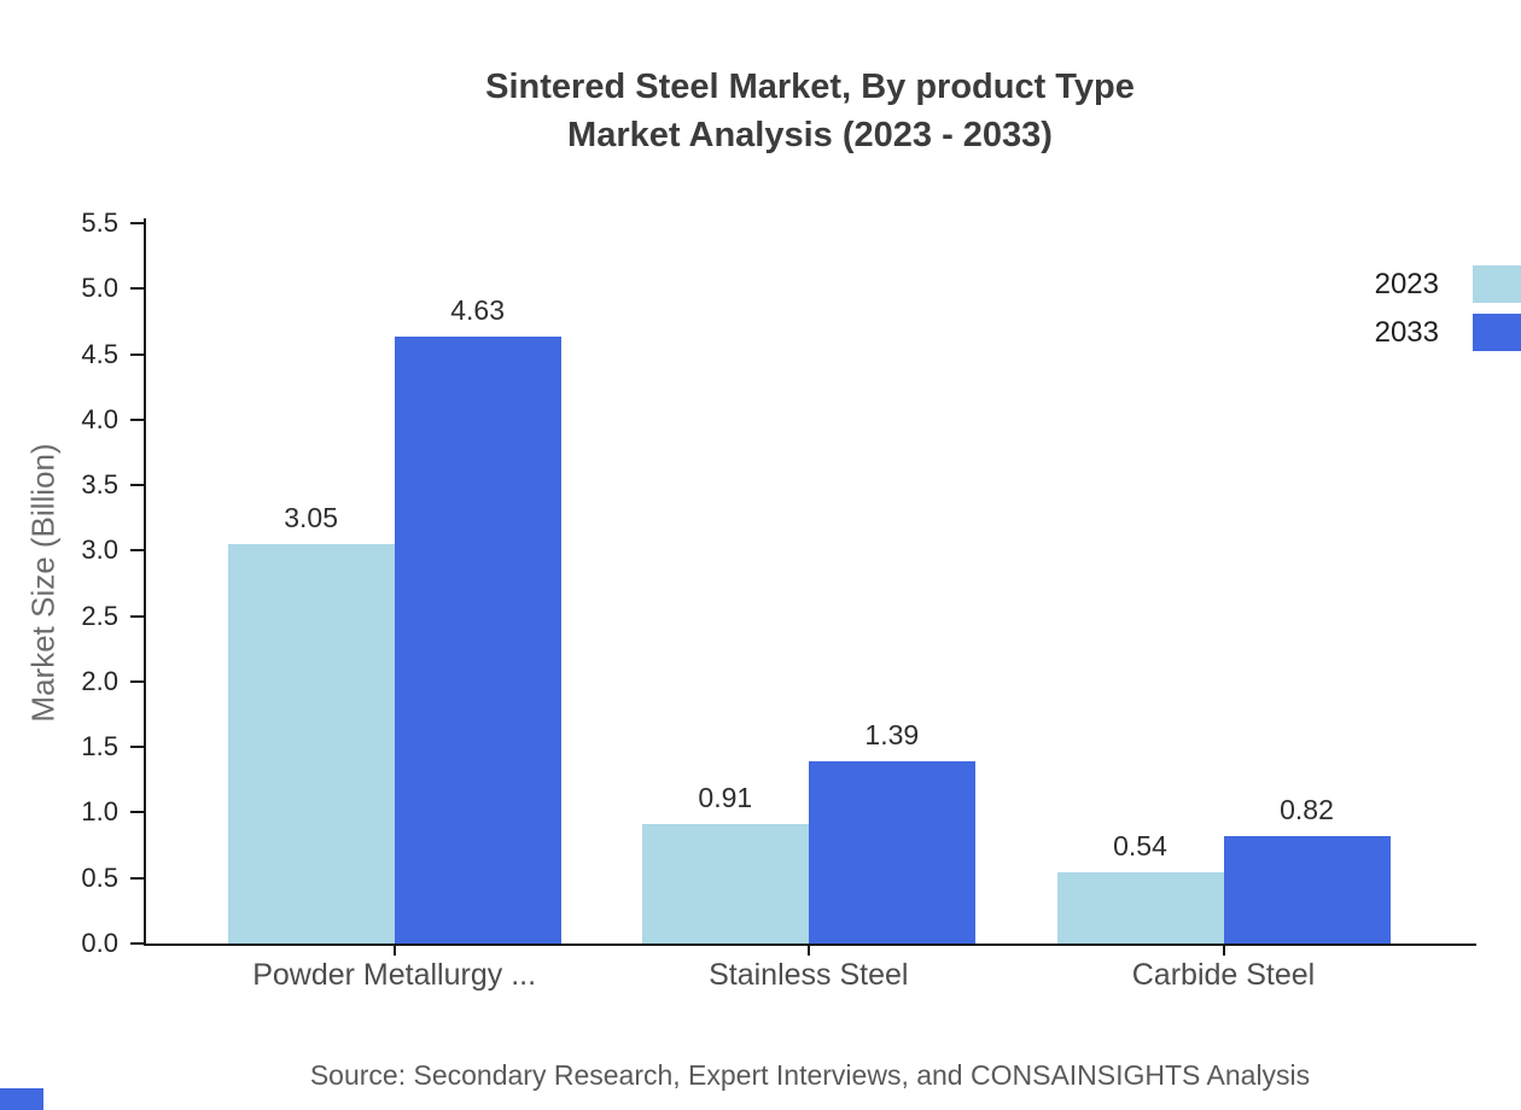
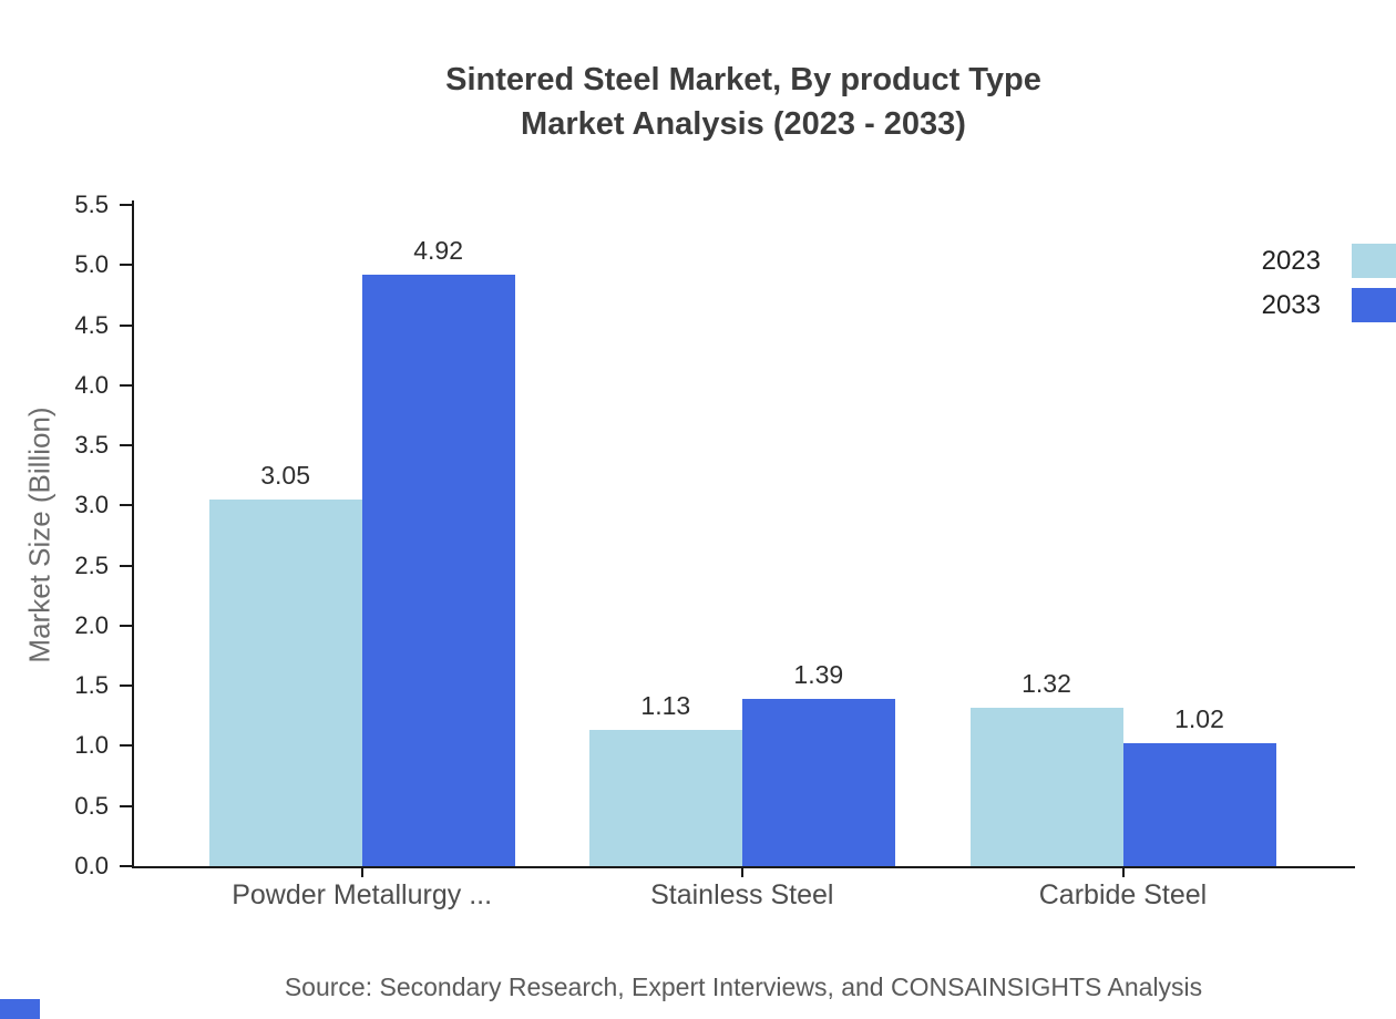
2033/Powder Metallurgy ...: 4.63 -> 4.92
2023/Stainless Steel: 0.91 -> 1.13
2023/Carbide Steel: 0.54 -> 1.32
2033/Carbide Steel: 0.82 -> 1.02
